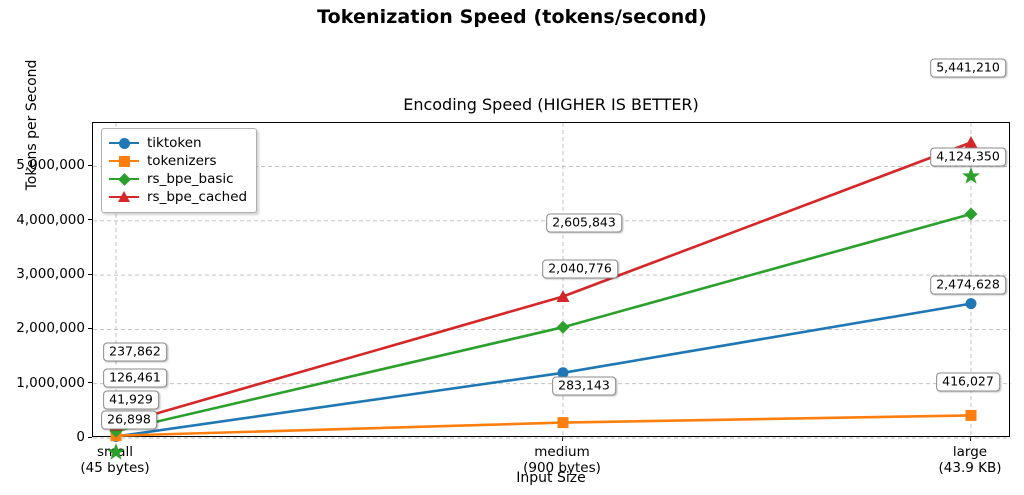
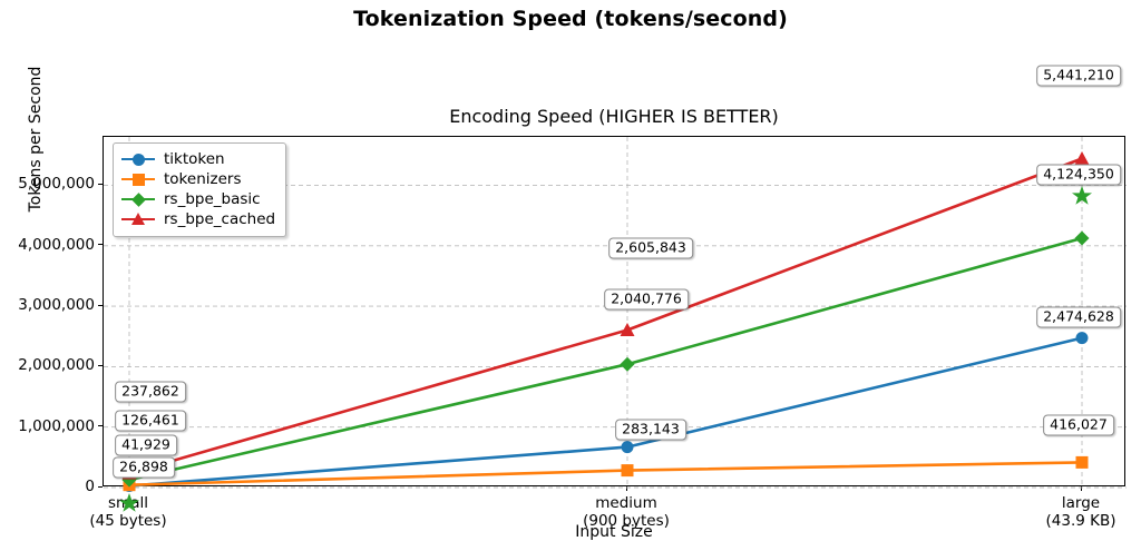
tiktoken/medium (900 bytes): 1200000 -> 700000
